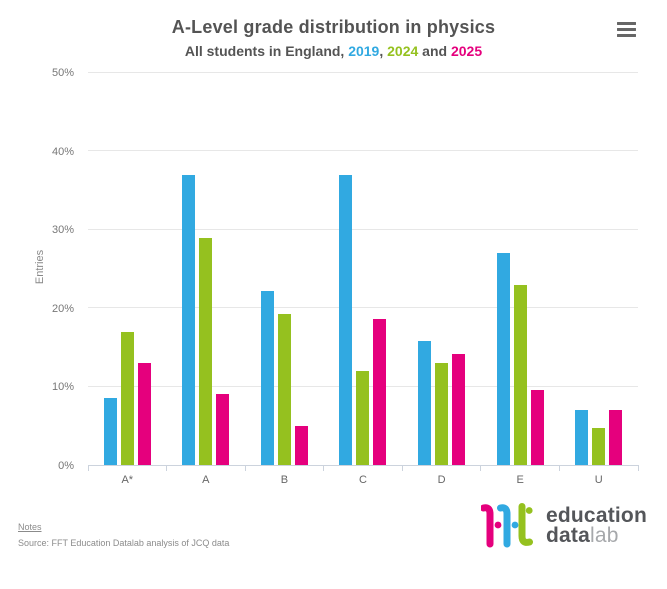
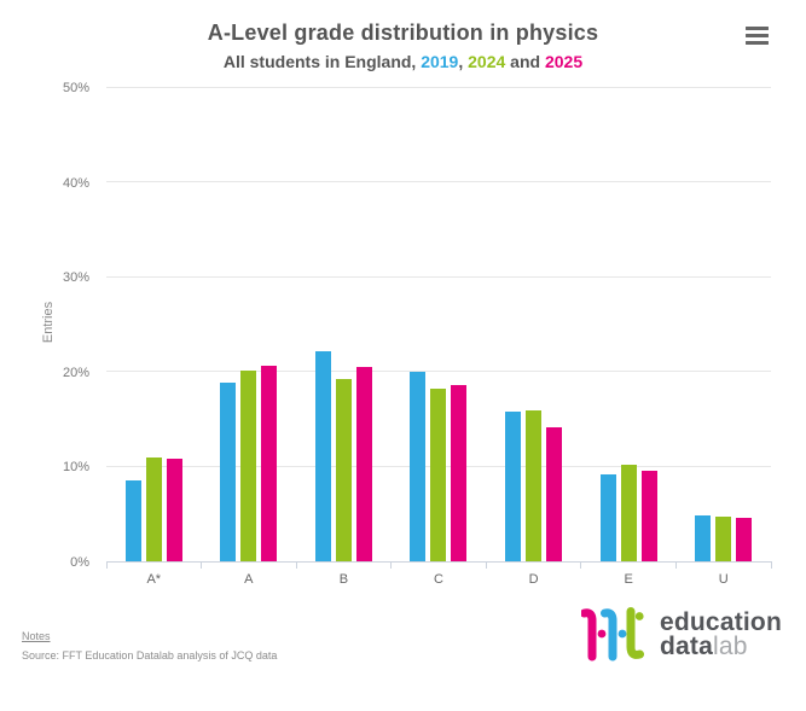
2024/A*: 17% -> 11%
2025/A*: 13% -> 11%
2019/A: 37% -> 19%
2024/A: 29% -> 20%
2025/A: 9% -> 21%
2025/B: 5% -> 20%
2019/C: 37% -> 20%
2024/C: 12% -> 18%
2024/D: 13% -> 16%
2019/E: 27% -> 9%
2024/E: 23% -> 10%
2019/U: 7% -> 5%
2025/U: 7% -> 5%
